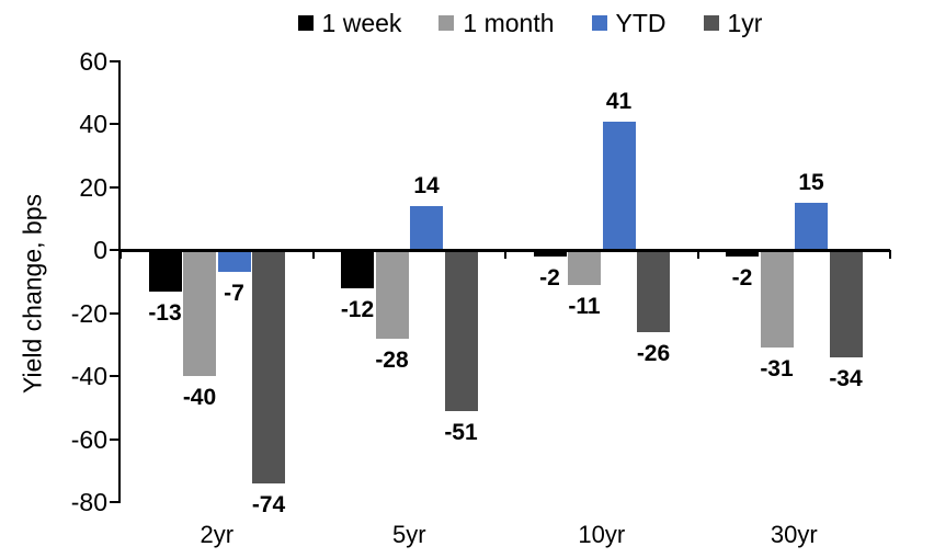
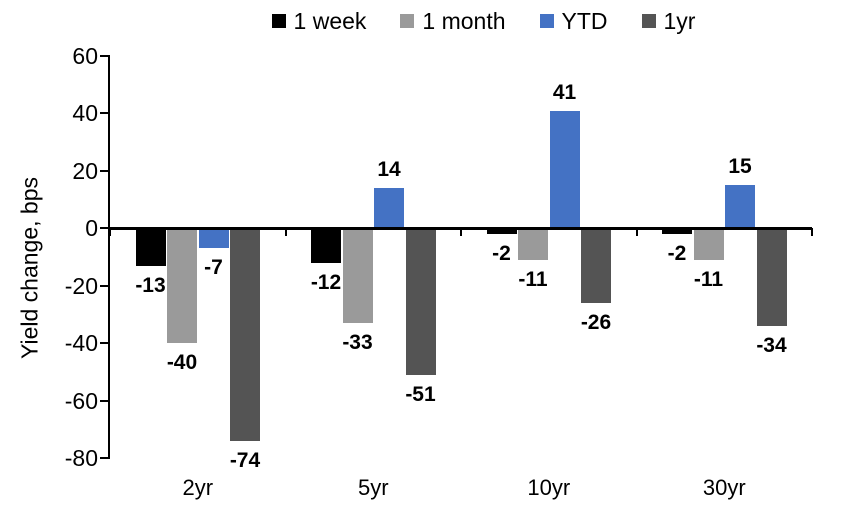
1 month/5yr: -28 -> -33
1 month/30yr: -31 -> -11
